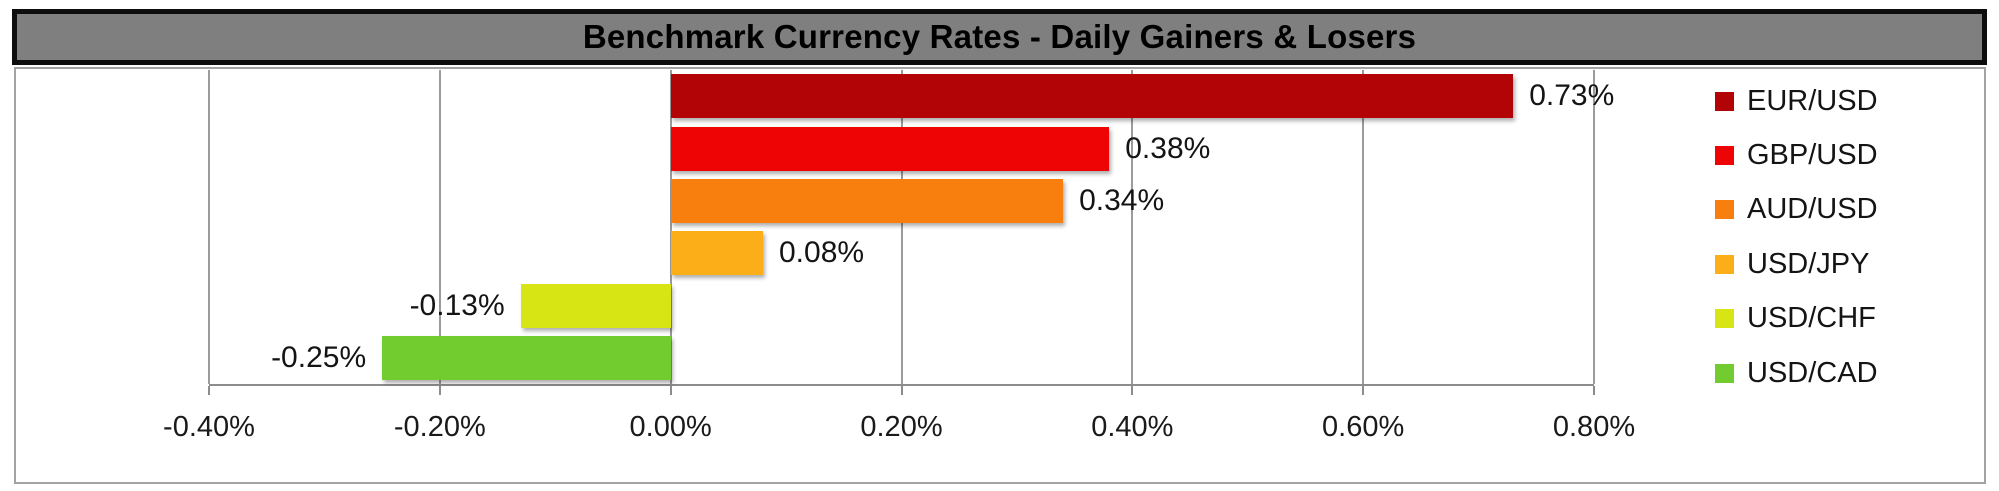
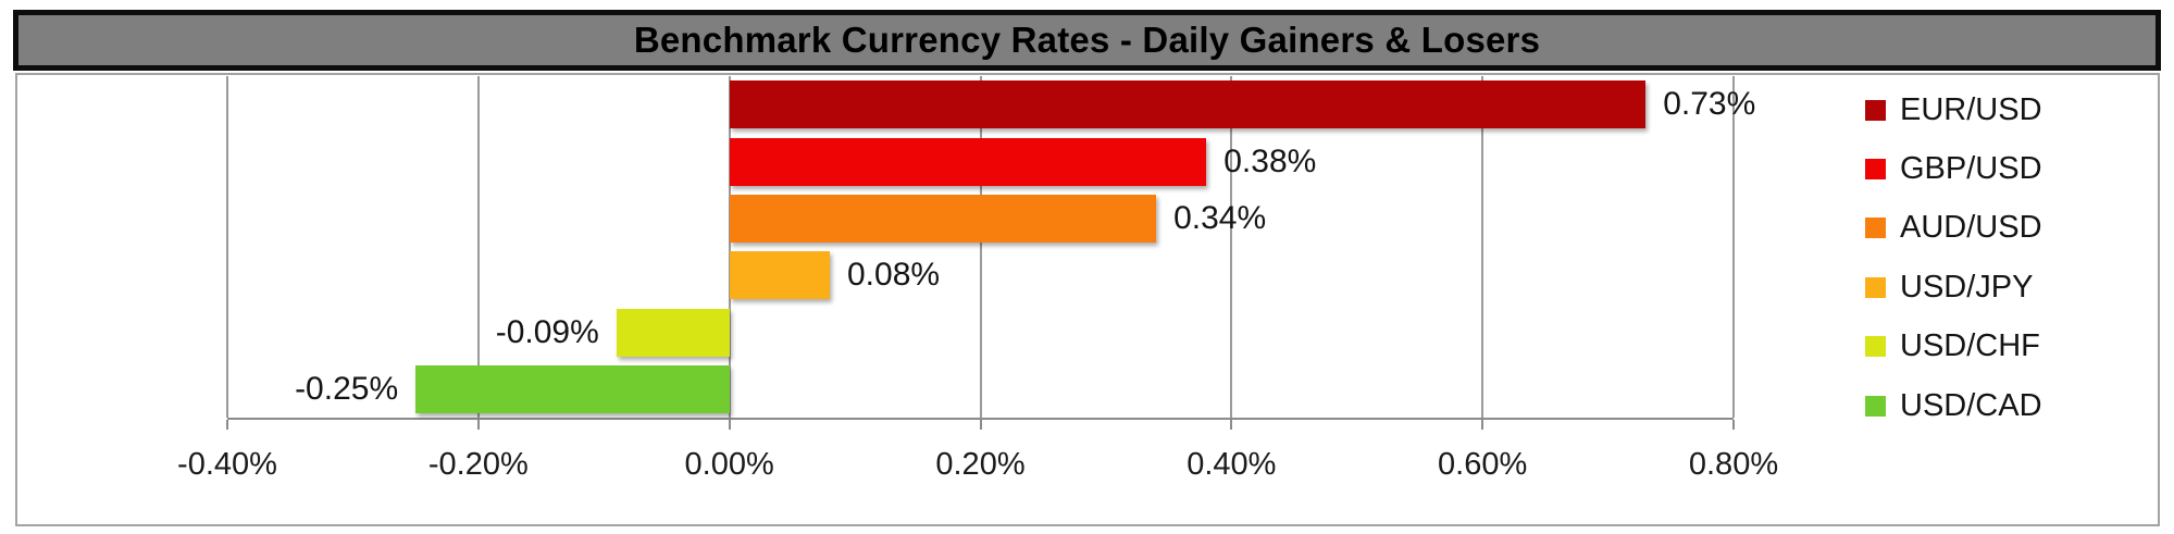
USD/CHF: -0.13% -> -0.09%
